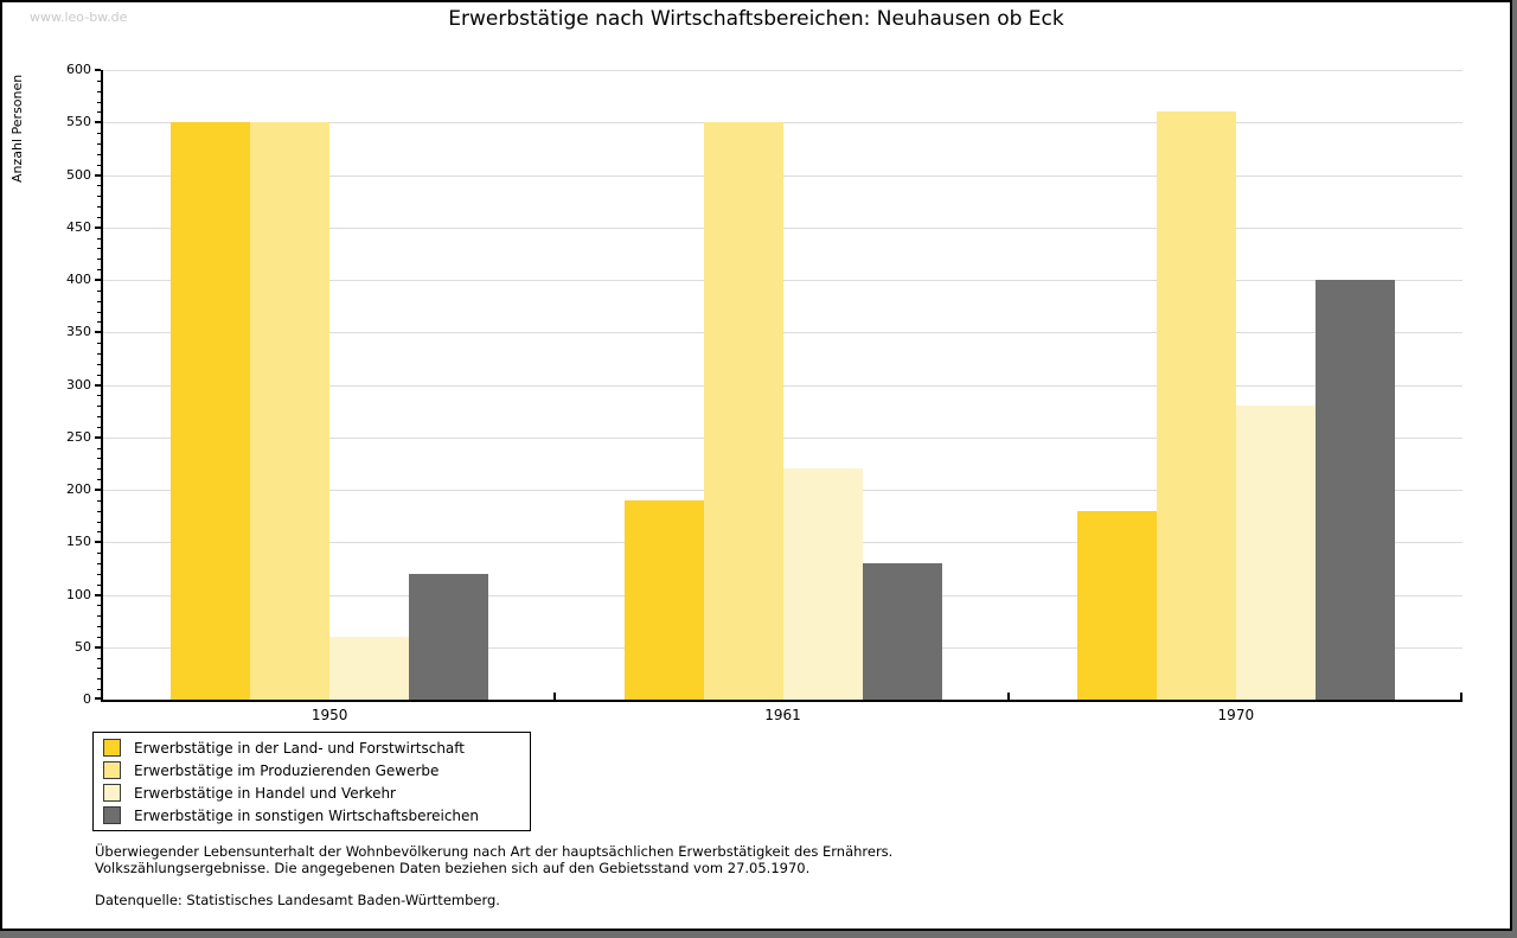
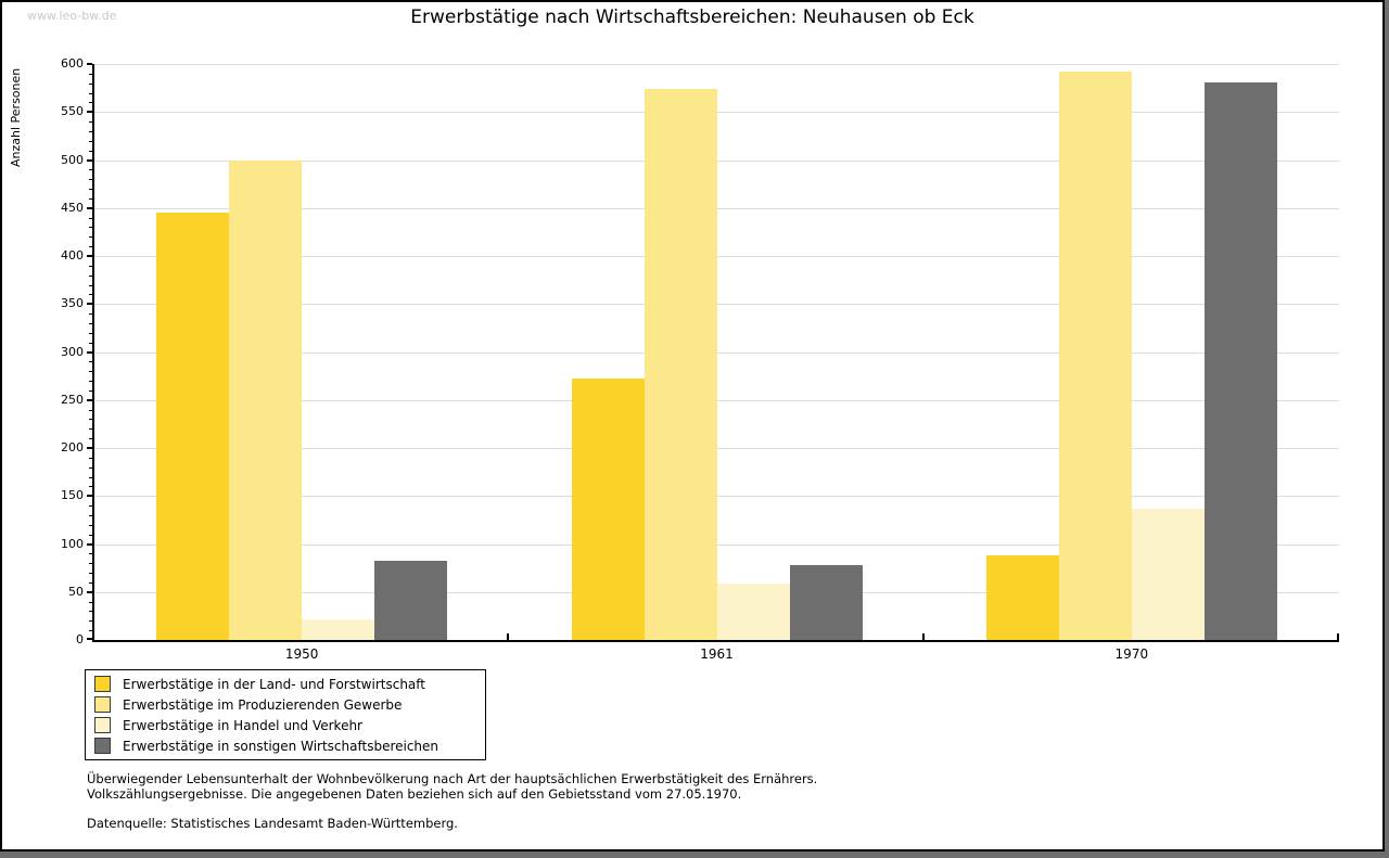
Erwerbstätige in der Land- und Forstwirtschaft/1950: 550 -> 440
Erwerbstätige im Produzierenden Gewerbe/1950: 550 -> 500
Erwerbstätige in Handel und Verkehr/1950: 60 -> 20
Erwerbstätige in sonstigen Wirtschaftsbereichen/1950: 120 -> 80
Erwerbstätige in der Land- und Forstwirtschaft/1961: 190 -> 270
Erwerbstätige im Produzierenden Gewerbe/1961: 550 -> 570
Erwerbstätige in Handel und Verkehr/1961: 220 -> 60
Erwerbstätige in sonstigen Wirtschaftsbereichen/1961: 130 -> 80
Erwerbstätige in der Land- und Forstwirtschaft/1970: 180 -> 90
Erwerbstätige im Produzierenden Gewerbe/1970: 560 -> 590
Erwerbstätige in Handel und Verkehr/1970: 280 -> 140
Erwerbstätige in sonstigen Wirtschaftsbereichen/1970: 400 -> 580
